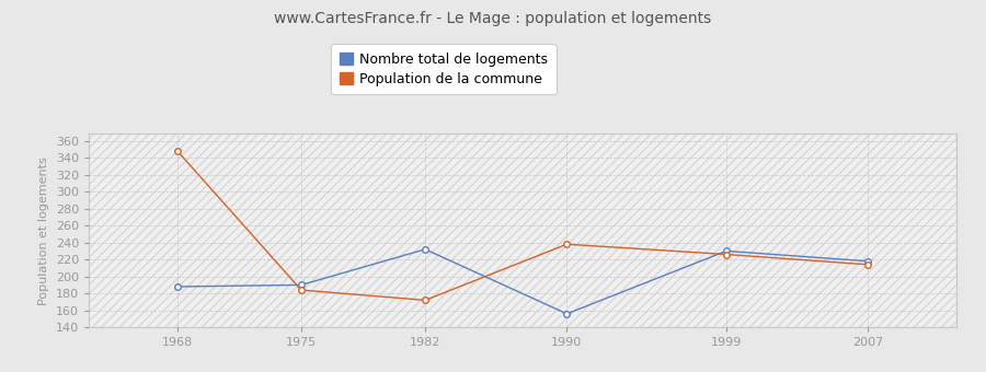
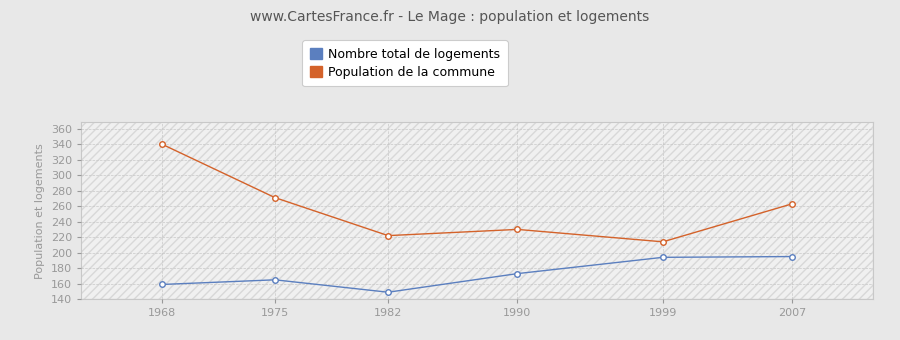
Nombre total de logements/1968: 188 -> 159
Population de la commune/1968: 348 -> 340
Nombre total de logements/1975: 190 -> 165
Population de la commune/1975: 184 -> 271
Nombre total de logements/1982: 232 -> 149
Population de la commune/1982: 172 -> 222
Nombre total de logements/1990: 156 -> 173
Population de la commune/1990: 238 -> 230
Nombre total de logements/1999: 230 -> 194
Population de la commune/1999: 226 -> 214
Nombre total de logements/2007: 218 -> 195
Population de la commune/2007: 214 -> 263
